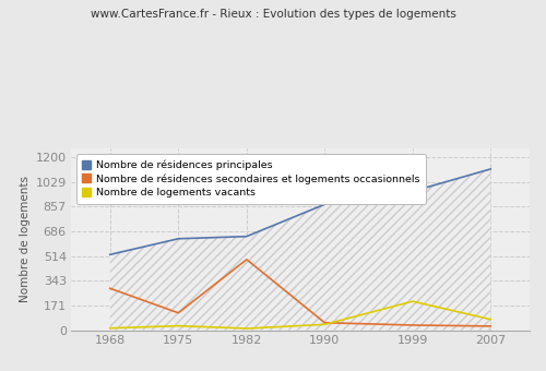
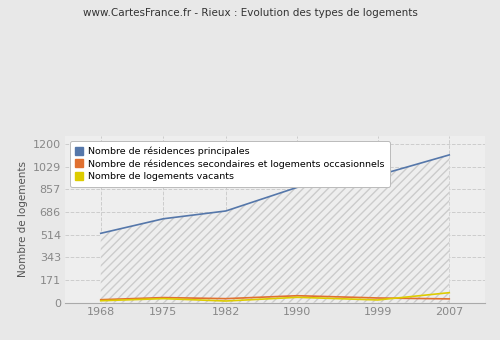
Nombre de résidences secondaires et logements occasionnels/1968: 290 -> 20
Nombre de résidences secondaires et logements occasionnels/1975: 120 -> 40
Nombre de résidences principales/1982: 650 -> 690
Nombre de résidences secondaires et logements occasionnels/1982: 490 -> 30
Nombre de logements vacants/1999: 200 -> 20
